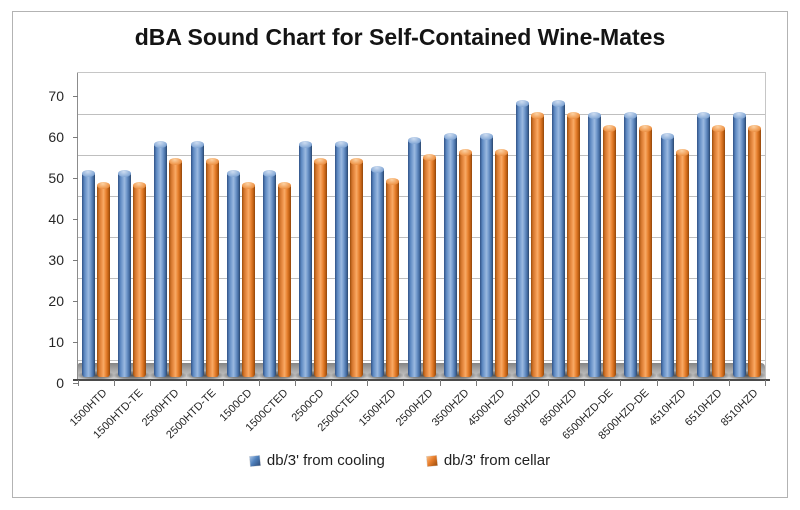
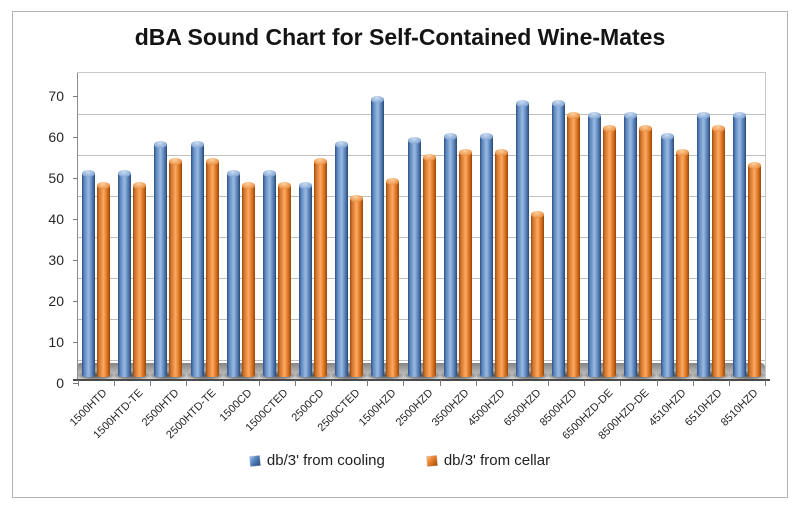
db/3' from cooling/2500CD: 58 -> 48
db/3' from cellar/2500CTED: 54 -> 45
db/3' from cooling/1500HZD: 52 -> 69
db/3' from cellar/6500HZD: 65 -> 41
db/3' from cellar/8510HZD: 62 -> 53
